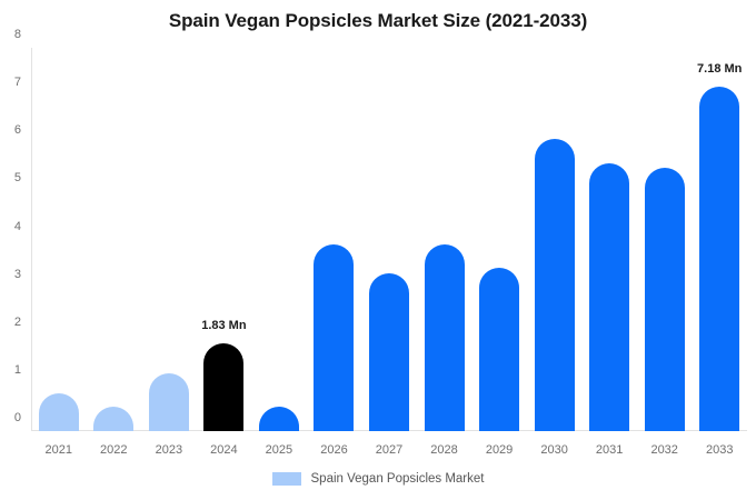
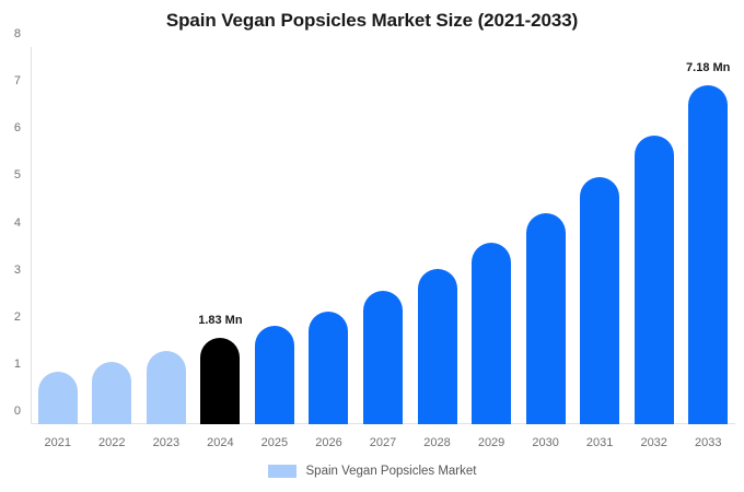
2021: 0.8 -> 1.1
2022: 0.5 -> 1.3
2023: 1.2 -> 1.6
2025: 0.5 -> 2.1
2026: 3.9 -> 2.4
2027: 3.3 -> 2.8
2028: 3.9 -> 3.3
2029: 3.4 -> 3.9
2030: 6.1 -> 4.5
2031: 5.6 -> 5.2
2032: 5.5 -> 6.1
